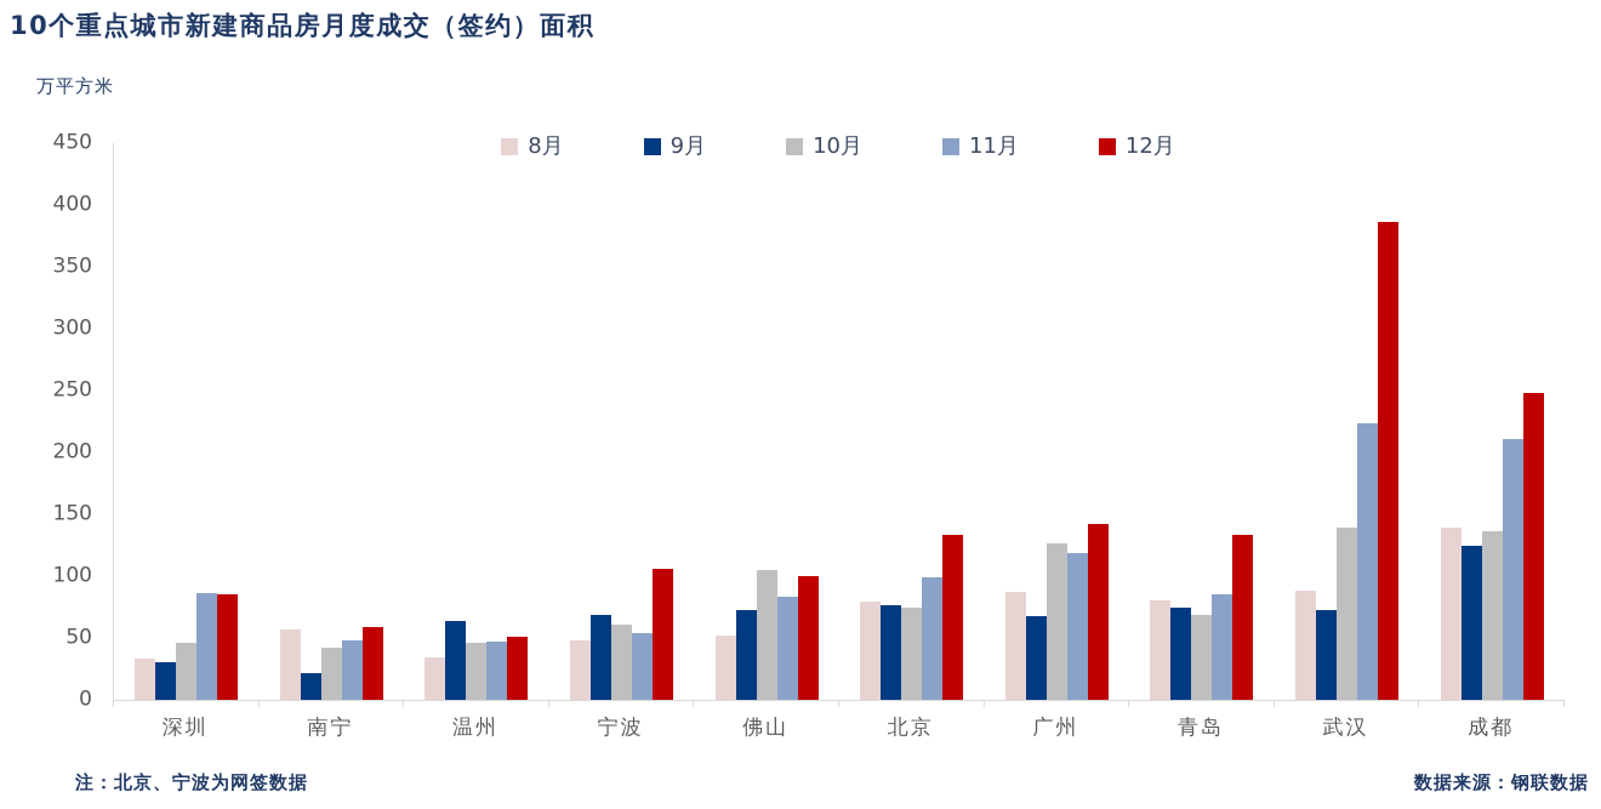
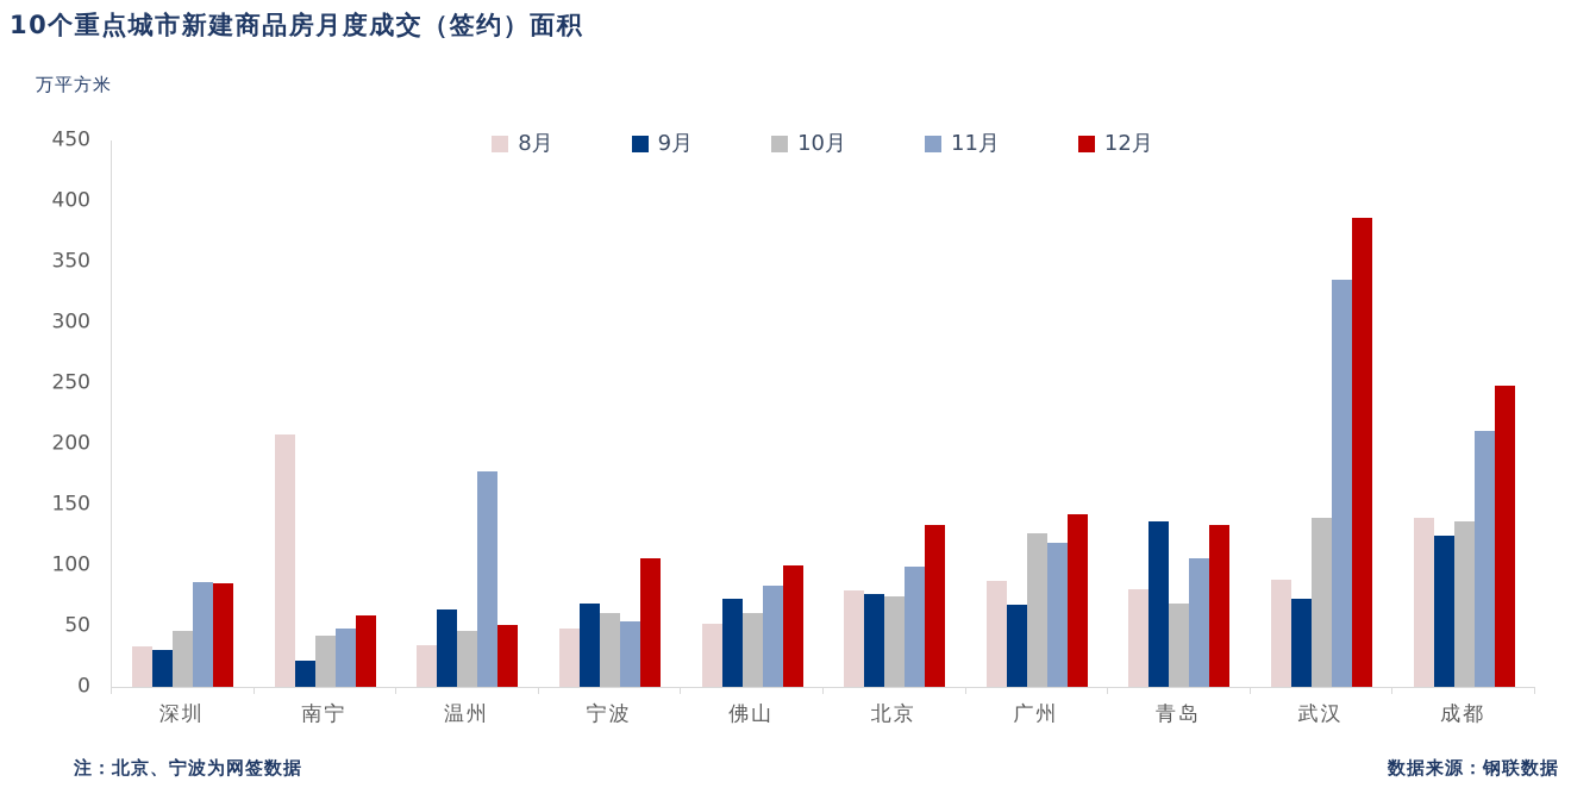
8月/南宁: 57 -> 208
11月/温州: 47 -> 177
10月/佛山: 105 -> 61
9月/青岛: 75 -> 136
11月/青岛: 85 -> 106
11月/武汉: 224 -> 335
